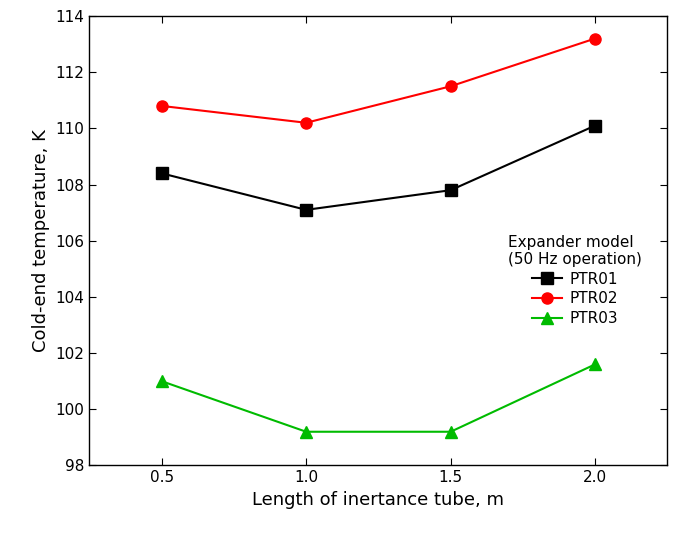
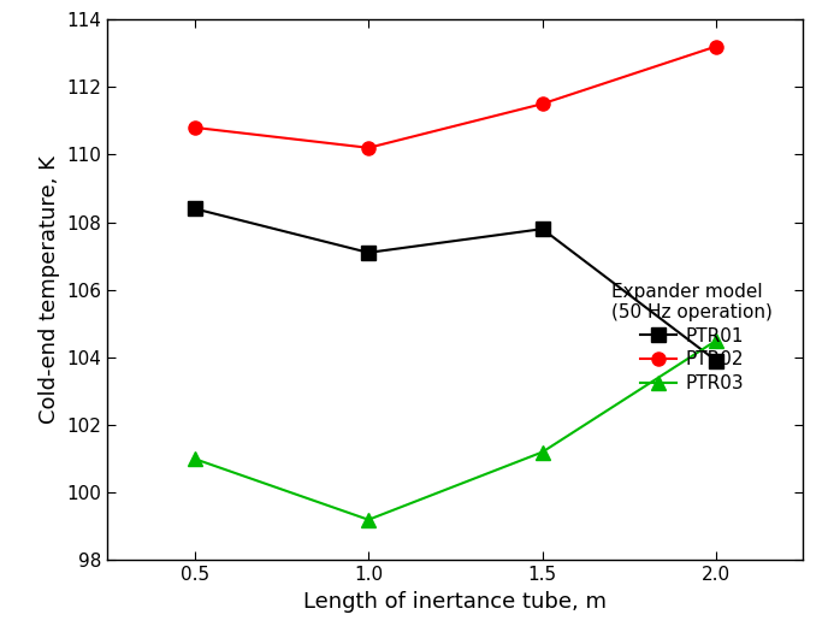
PTR03/1.5: 99.2 -> 101.2
PTR01/2.0: 110.1 -> 103.9
PTR03/2.0: 101.6 -> 104.5
